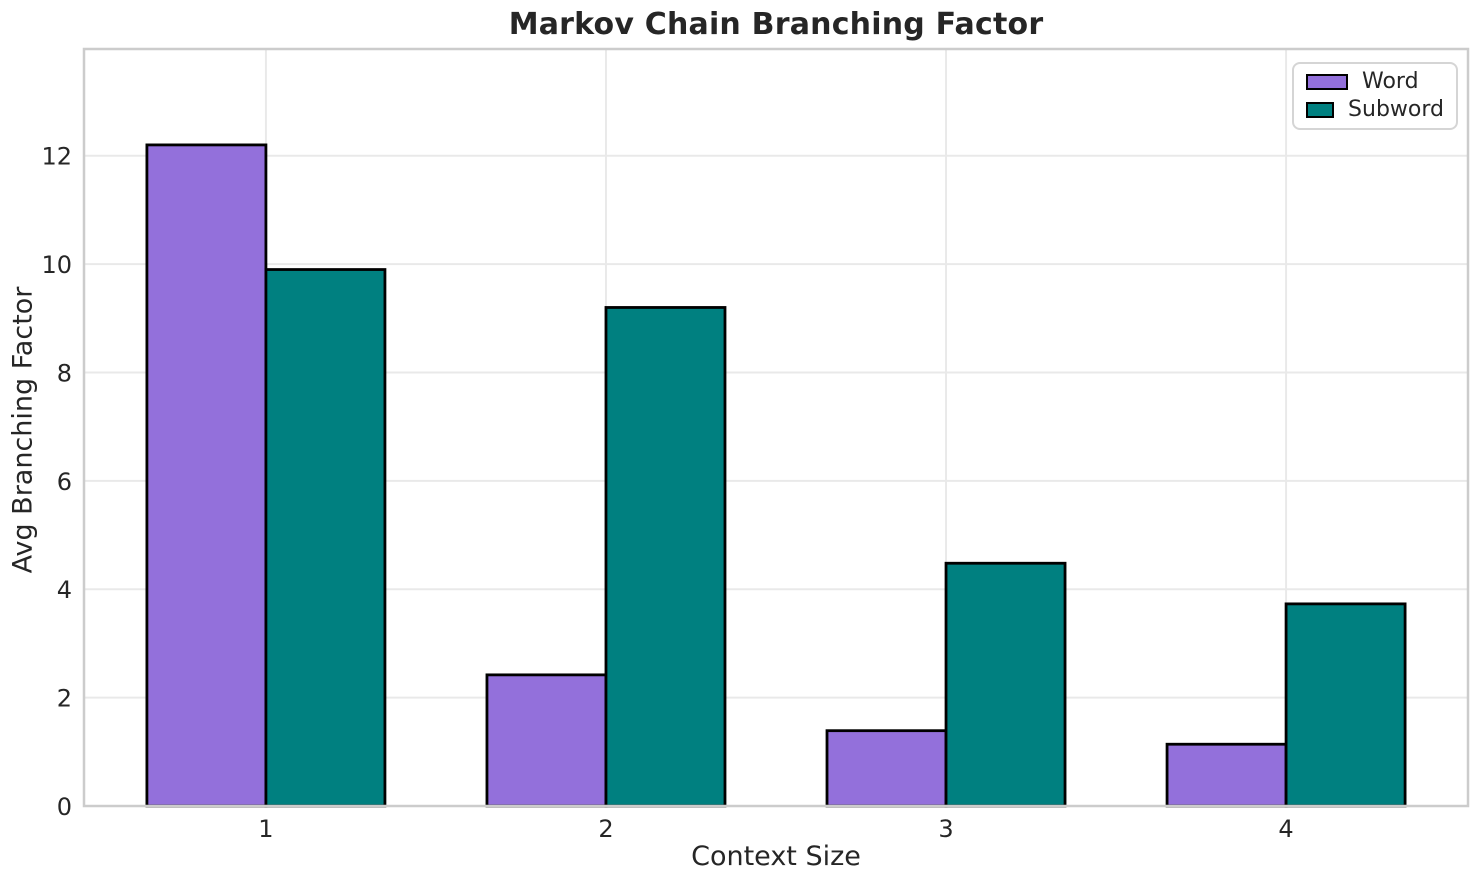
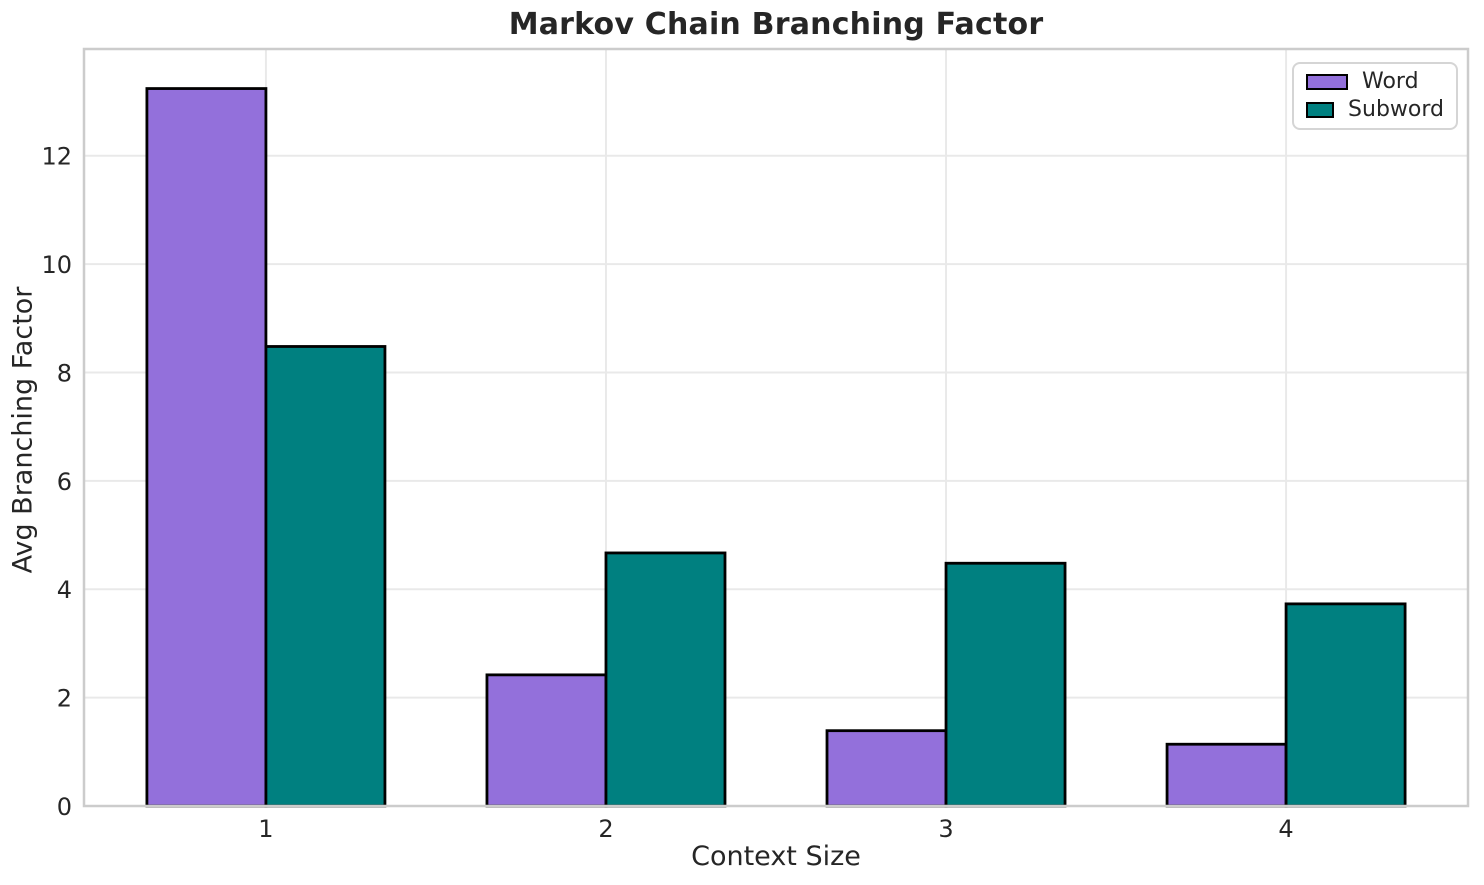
Word/1: 12.2 -> 13.2
Subword/1: 9.9 -> 8.5
Subword/2: 9.2 -> 4.7
